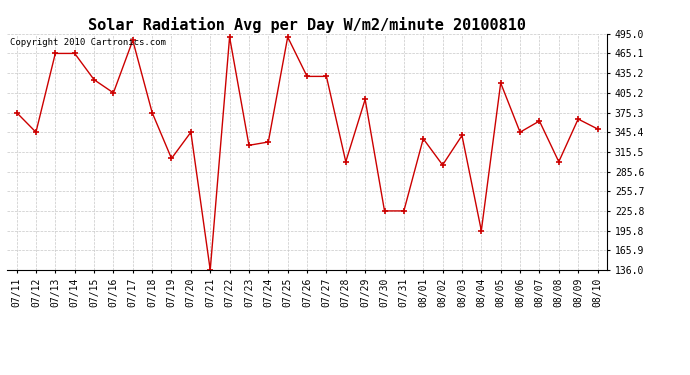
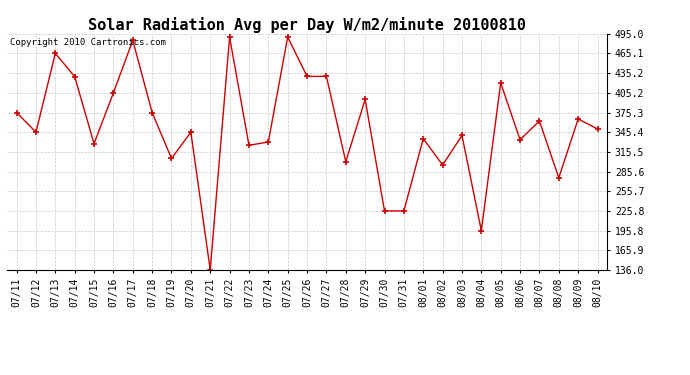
07/14: 465 -> 430
07/15: 425 -> 328
08/06: 345 -> 334
08/08: 300 -> 276
